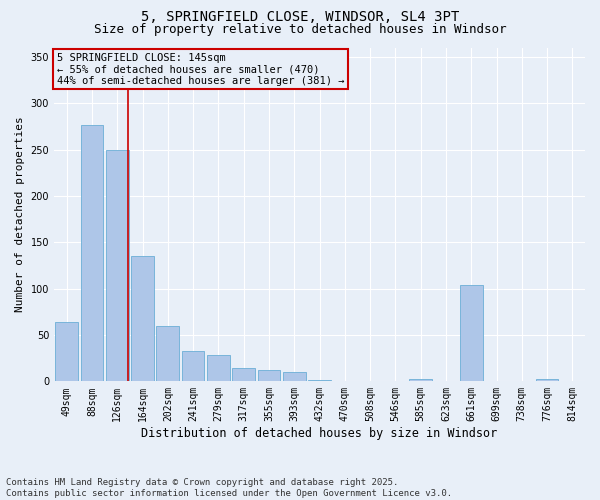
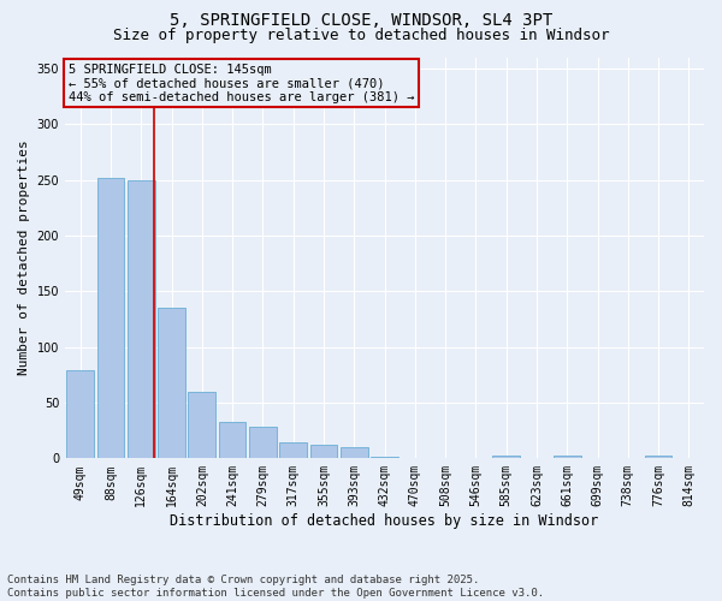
49sqm: 64 -> 79
88sqm: 276 -> 252
661sqm: 104 -> 2
